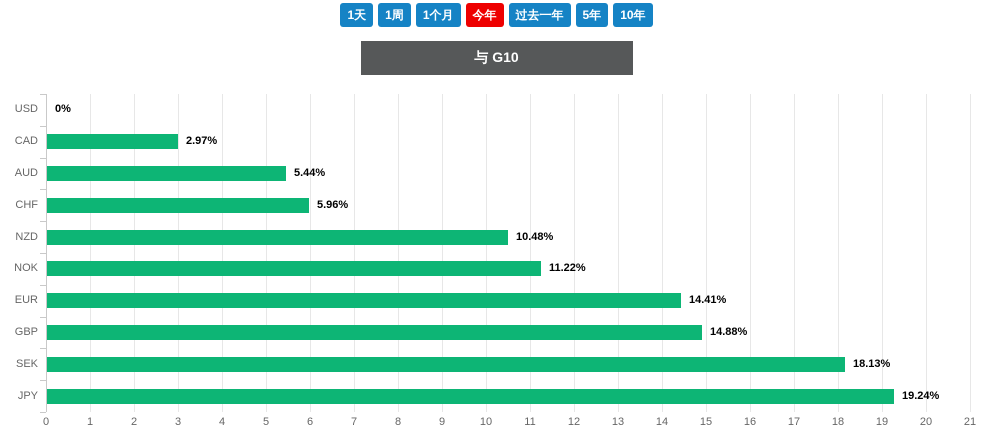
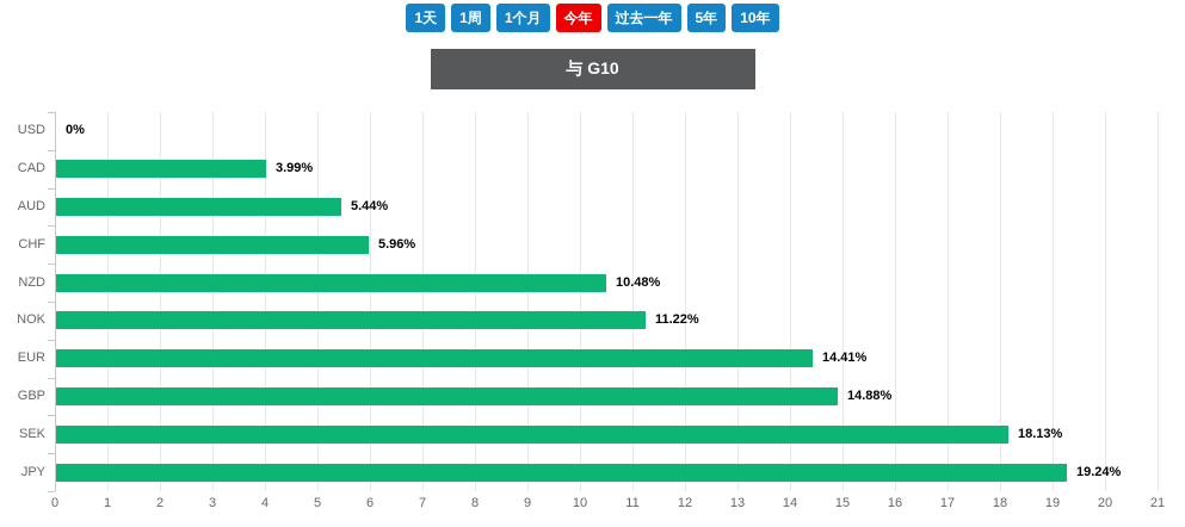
CAD: 2.97% -> 3.99%
